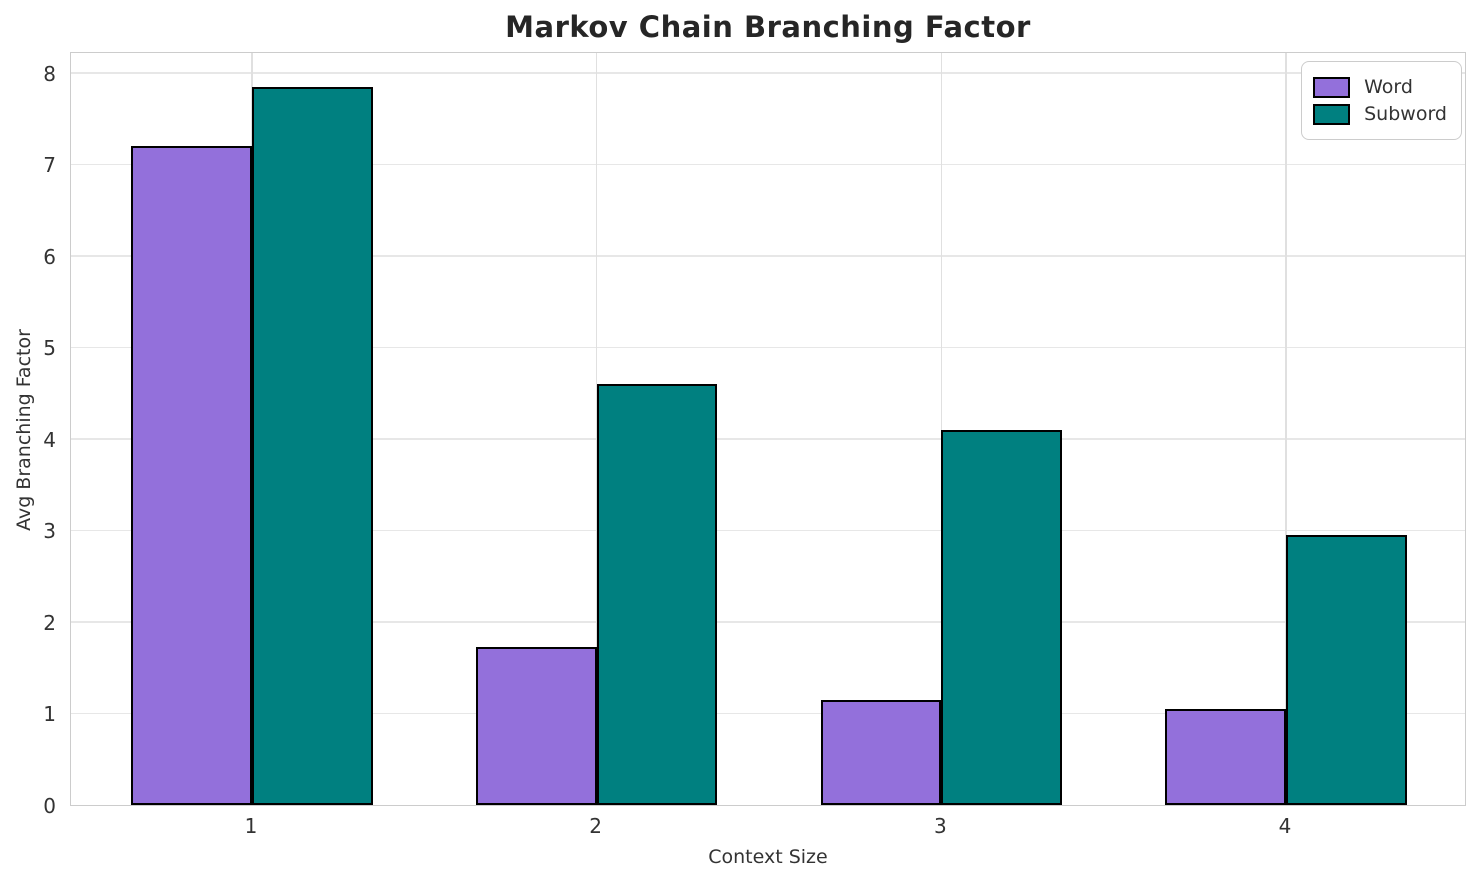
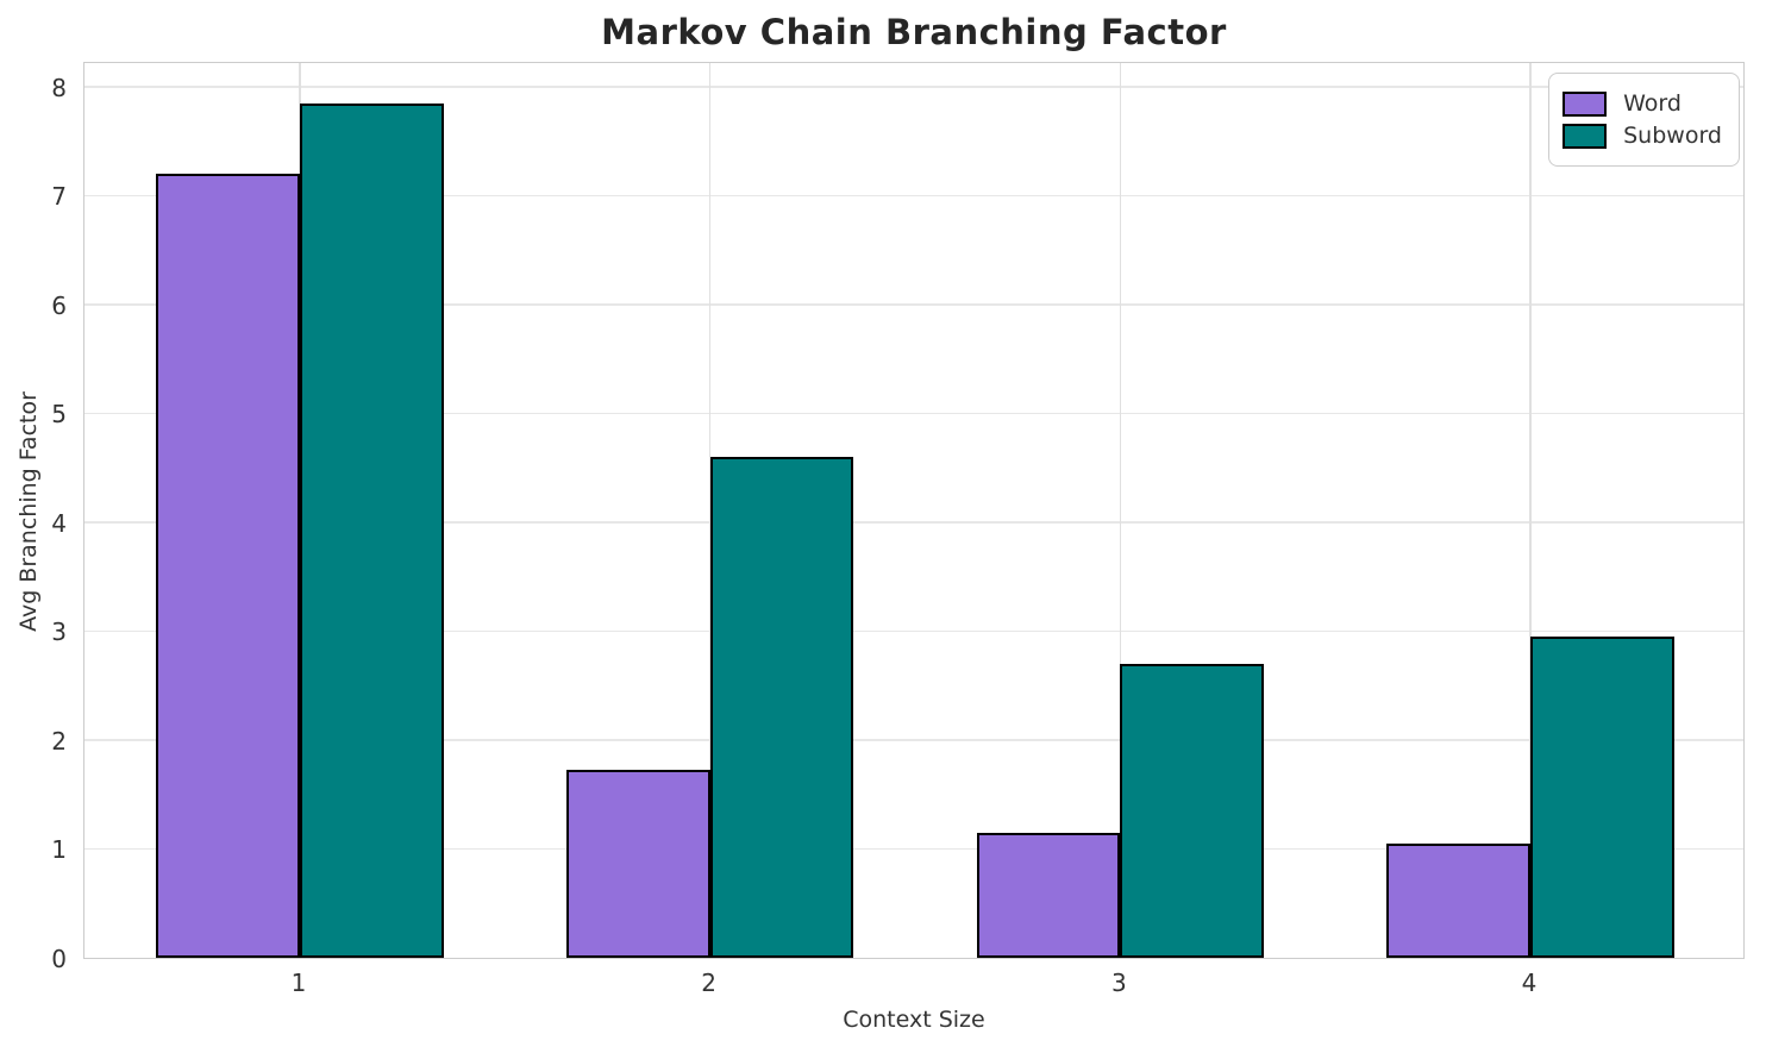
Subword/3: 4.1 -> 2.7
